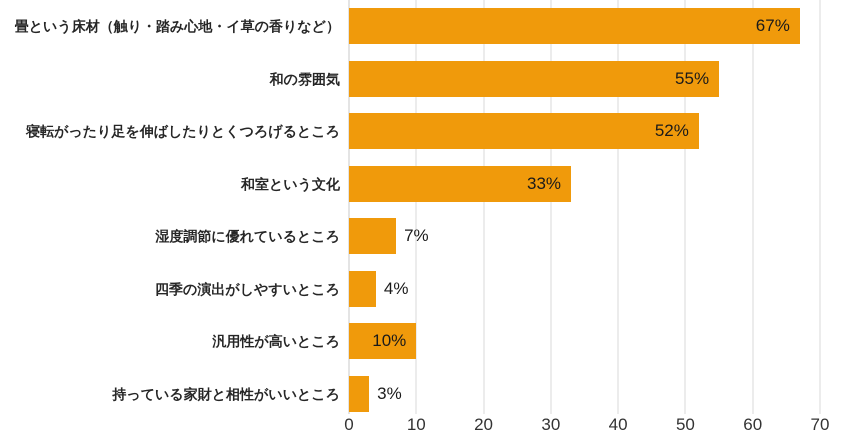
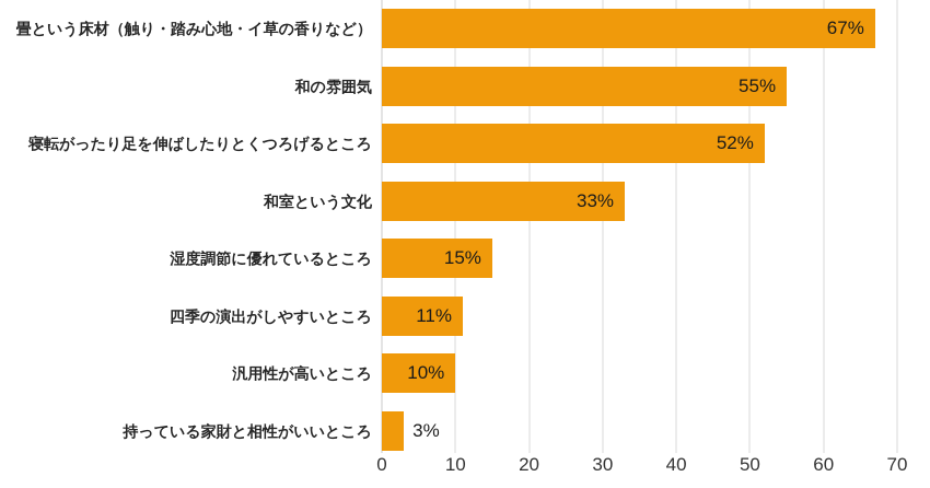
湿度調節に優れているところ: 7% -> 15%
四季の演出がしやすいところ: 4% -> 11%
